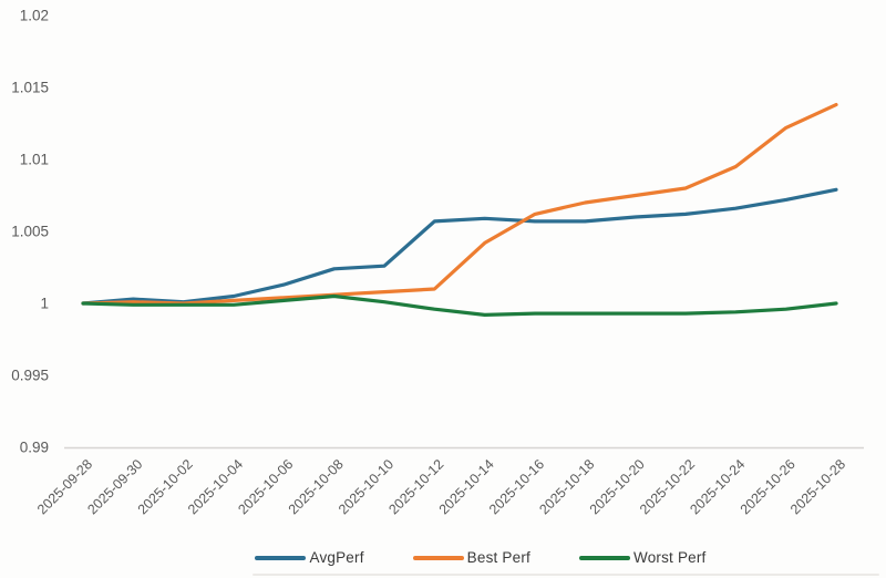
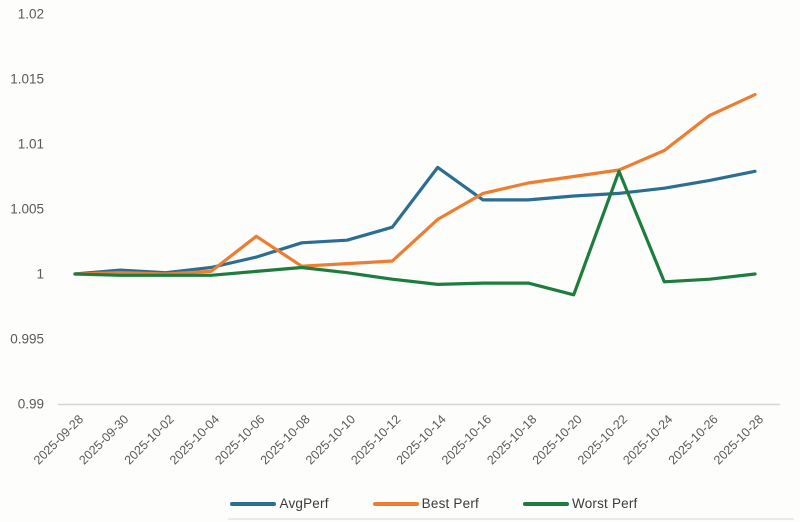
Best Perf/2025-10-06: 1.0004 -> 1.0029
AvgPerf/2025-10-12: 1.0057 -> 1.0036
AvgPerf/2025-10-14: 1.0059 -> 1.0082
Worst Perf/2025-10-20: 0.9993 -> 0.9984
Worst Perf/2025-10-22: 0.9993 -> 1.0079
